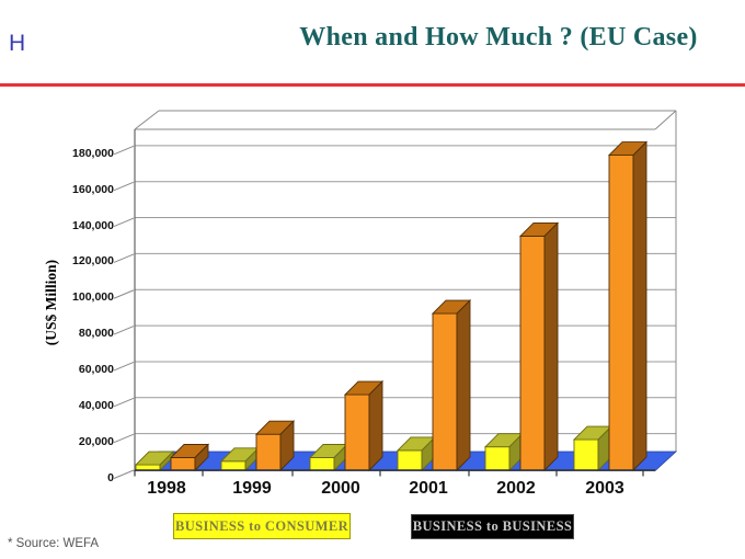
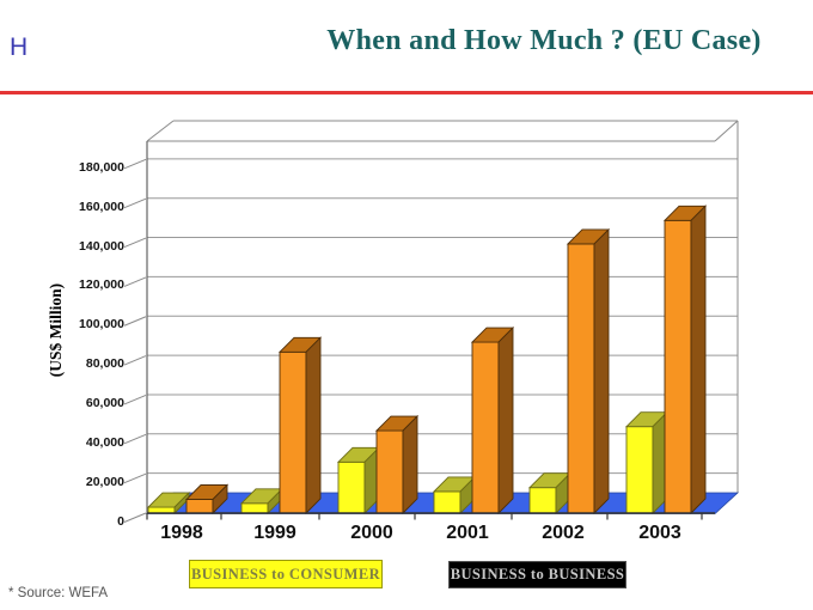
BUSINESS to BUSINESS/1999: 20000 -> 82000
BUSINESS to CONSUMER/2000: 7000 -> 26000
BUSINESS to BUSINESS/2002: 130000 -> 137000
BUSINESS to CONSUMER/2003: 17000 -> 44000
BUSINESS to BUSINESS/2003: 175000 -> 149000
